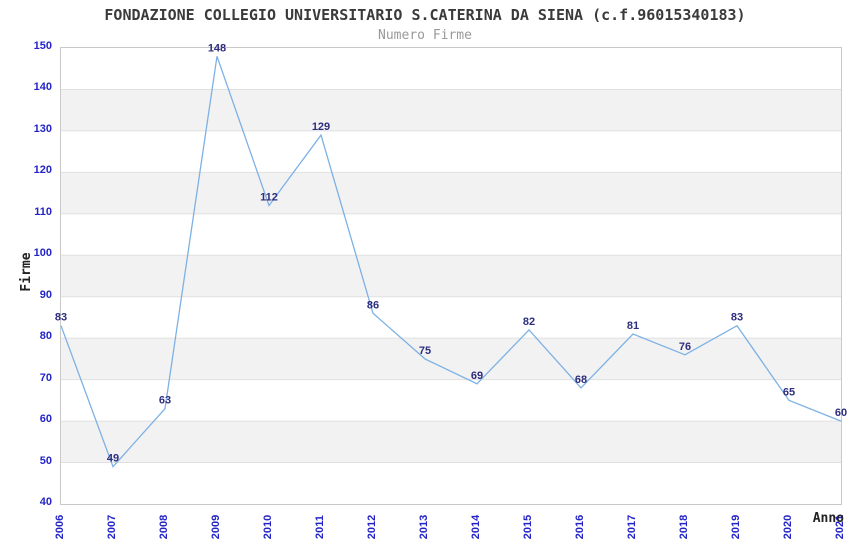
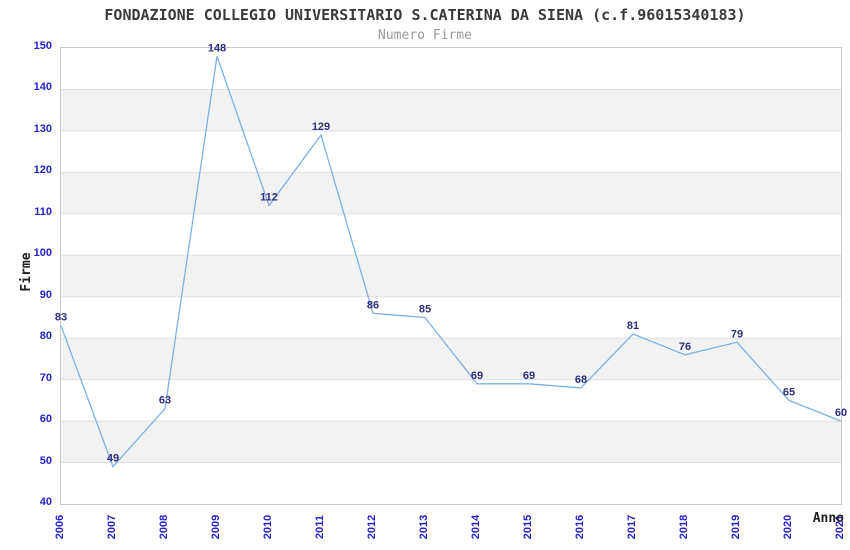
2013: 75 -> 85
2015: 82 -> 69
2019: 83 -> 79
